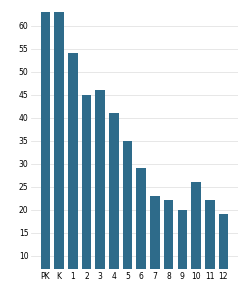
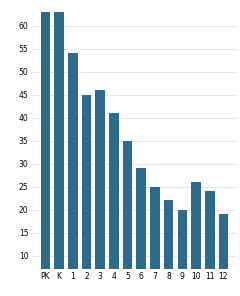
7: 23 -> 25
11: 22 -> 24
